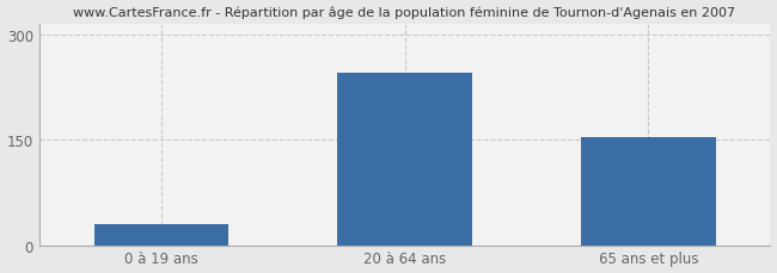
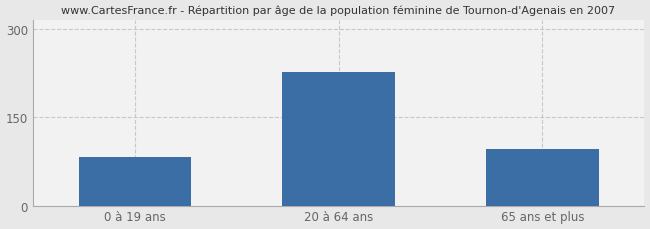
0 à 19 ans: 30 -> 82
20 à 64 ans: 245 -> 226
65 ans et plus: 153 -> 96
